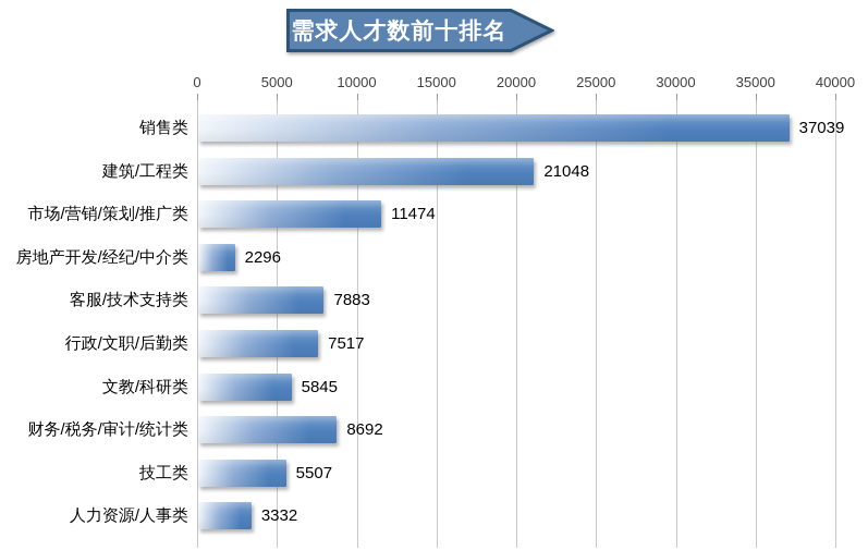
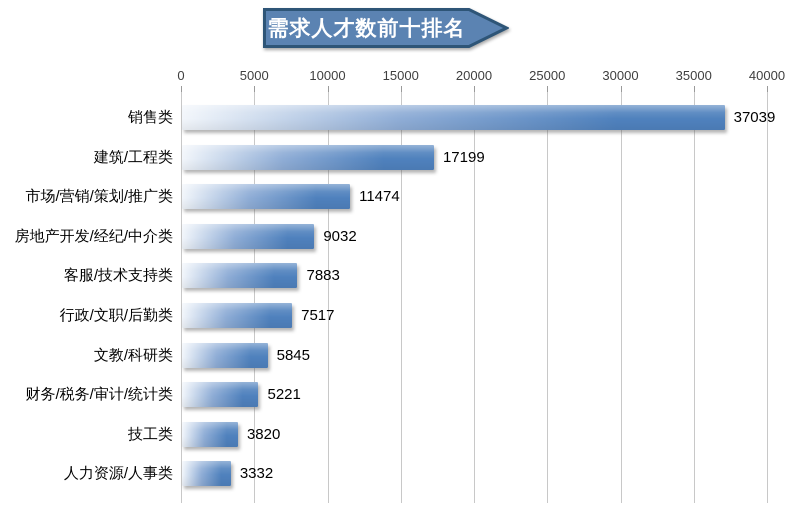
建筑/工程类: 21048 -> 17199
房地产开发/经纪/中介类: 2296 -> 9032
财务/税务/审计/统计类: 8692 -> 5221
技工类: 5507 -> 3820
